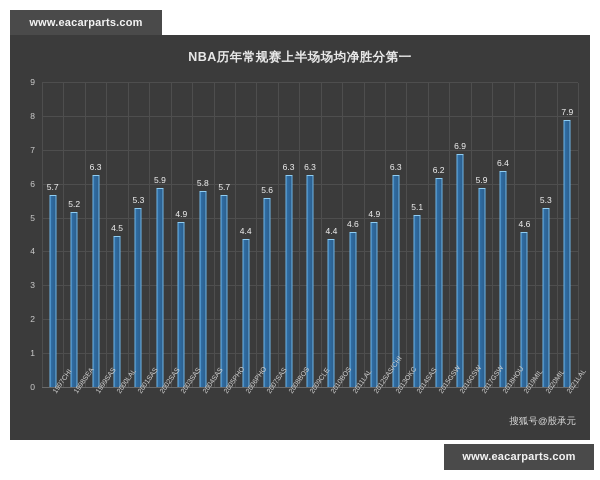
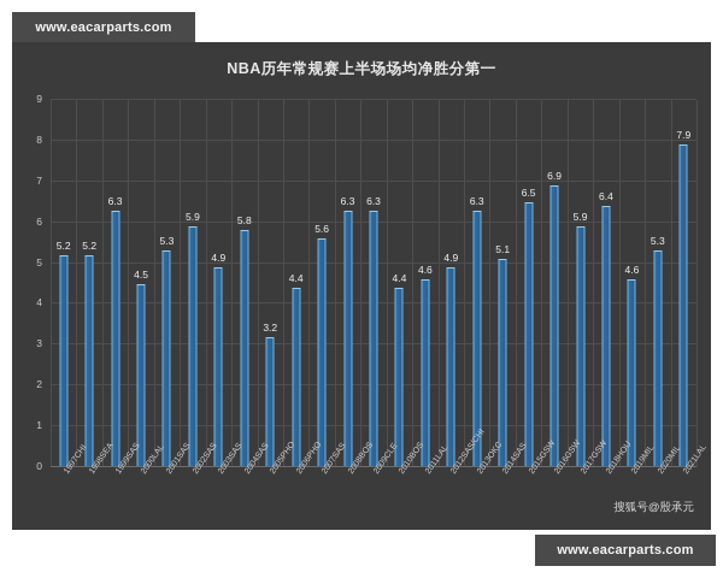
1997CHI: 5.7 -> 5.2
2005PHO: 5.7 -> 3.2
2015GSW: 6.2 -> 6.5
